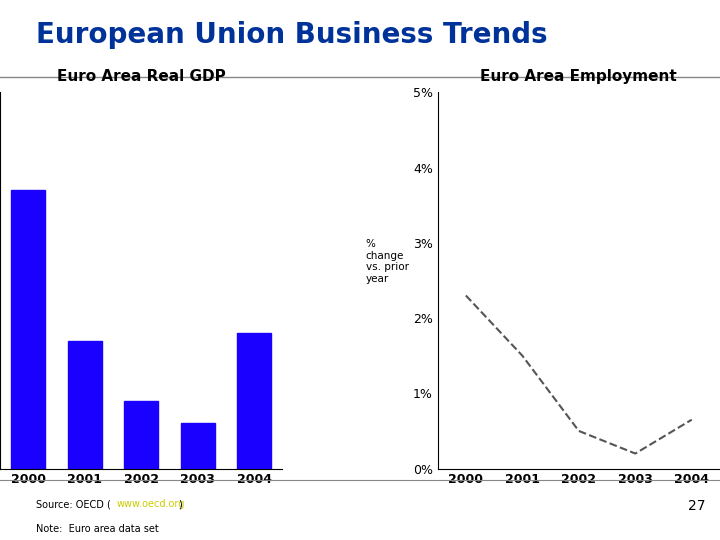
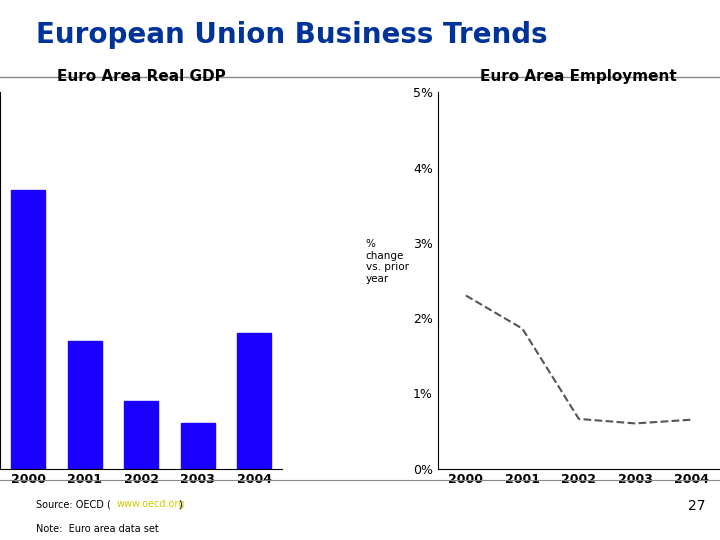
Euro Area Employment/2001: 1.50% -> 1.86%
Euro Area Employment/2002: 0.50% -> 0.66%
Euro Area Employment/2003: 0.20% -> 0.60%
